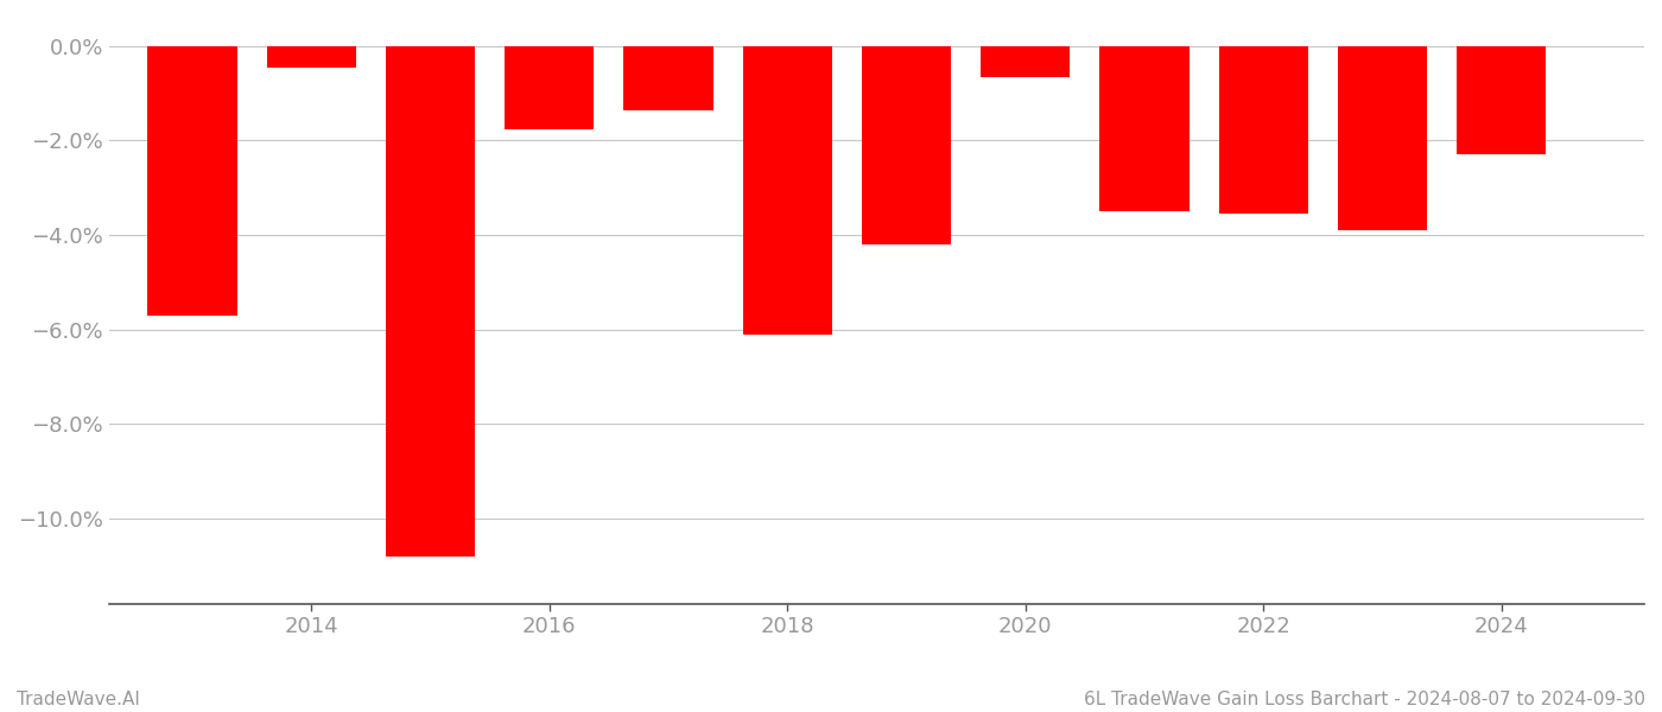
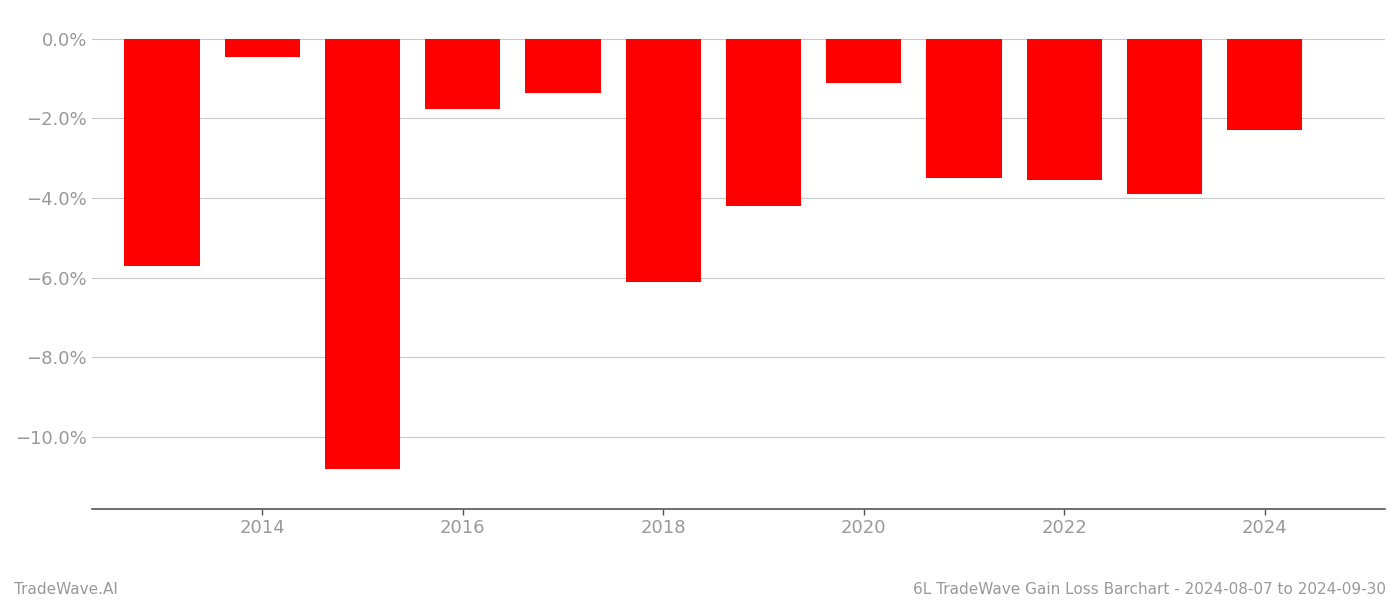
2020: -0.65% -> -1.10%
